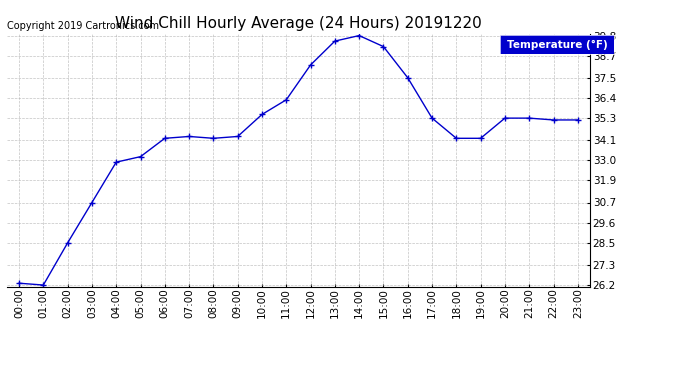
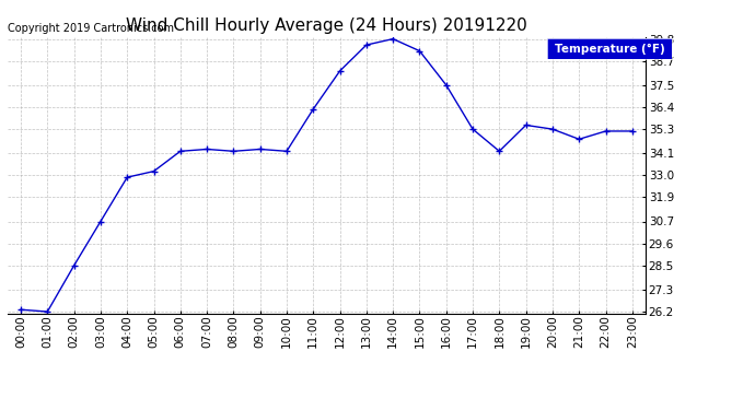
10:00: 35.5 -> 34.2
19:00: 34.2 -> 35.5
21:00: 35.3 -> 34.8
